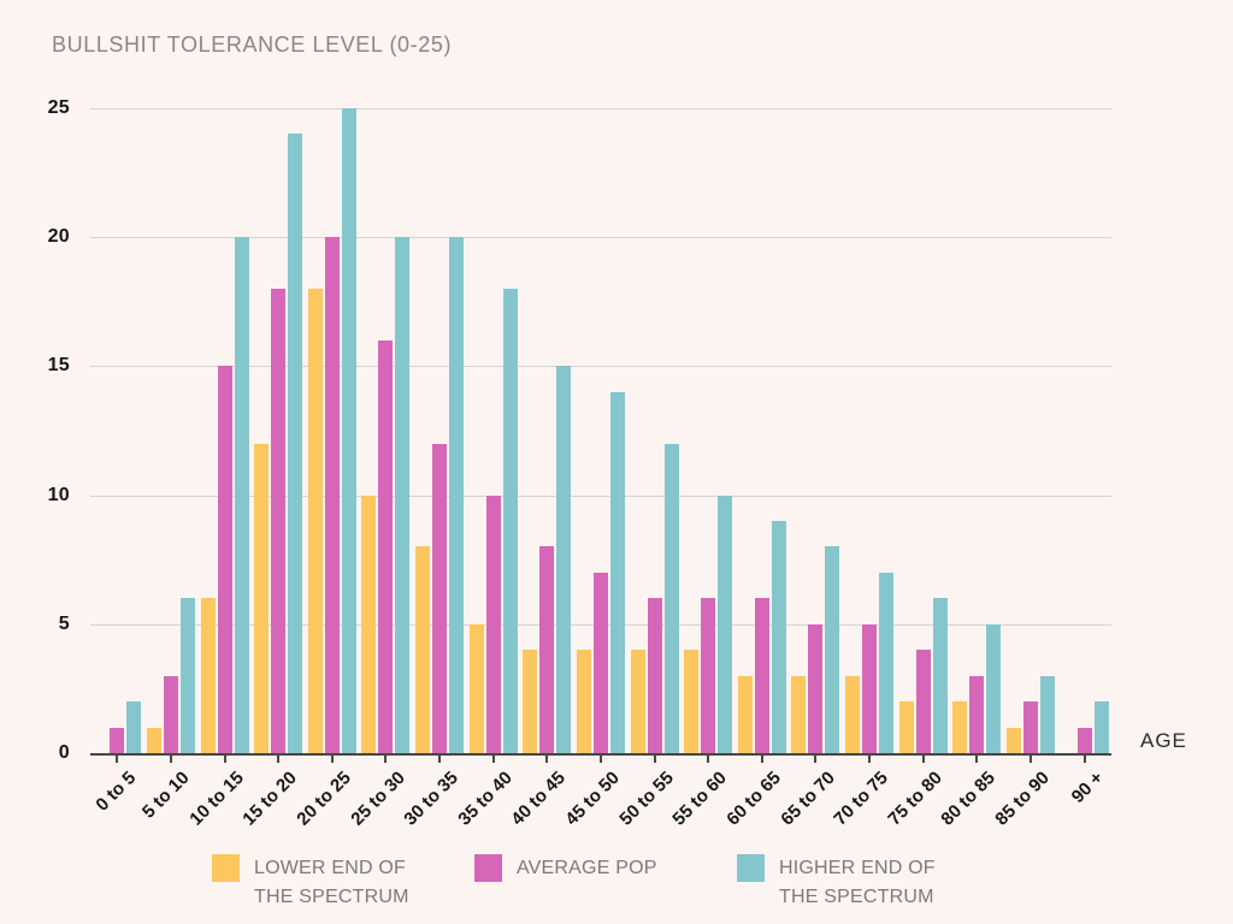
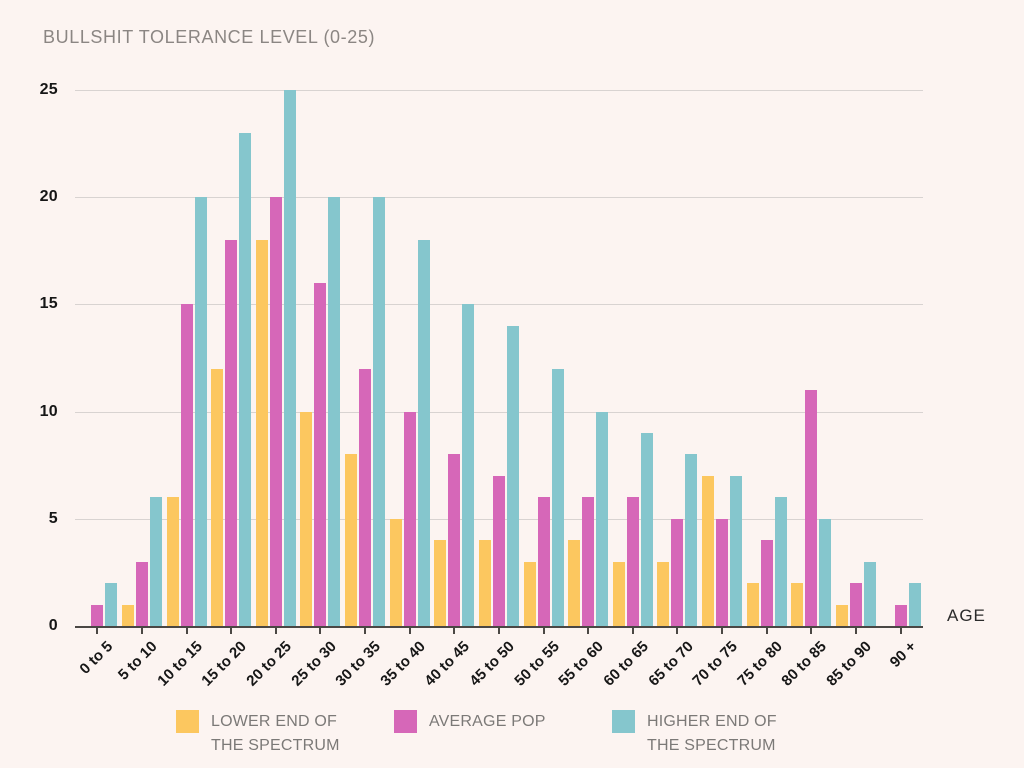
HIGHER END OF THE SPECTRUM/15 to 20: 24 -> 23
LOWER END OF THE SPECTRUM/50 to 55: 4 -> 3
LOWER END OF THE SPECTRUM/70 to 75: 3 -> 7
AVERAGE POP/80 to 85: 3 -> 11
